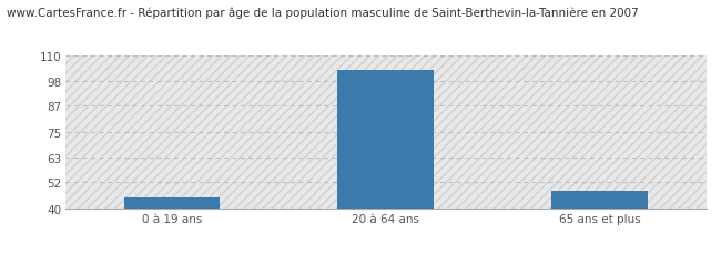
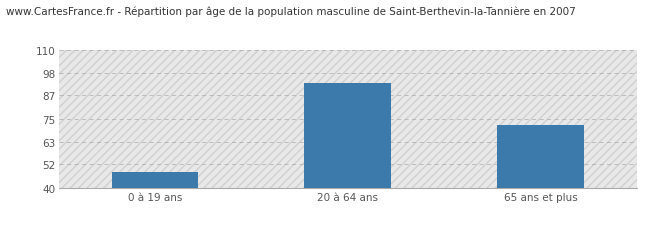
0 à 19 ans: 45 -> 48
20 à 64 ans: 103 -> 93
65 ans et plus: 48 -> 72
